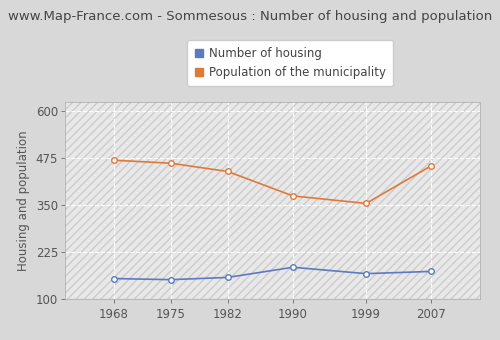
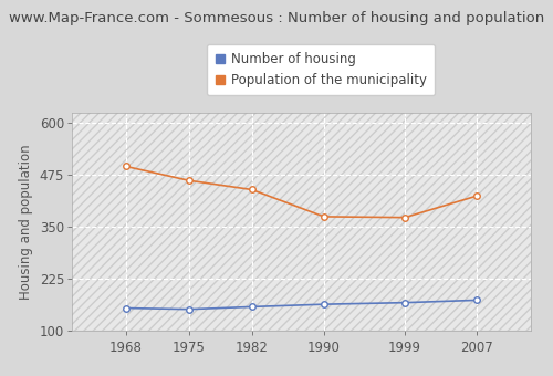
Population of the municipality/1968: 470 -> 496
Number of housing/1990: 185 -> 164
Population of the municipality/1999: 355 -> 373
Population of the municipality/2007: 455 -> 425
